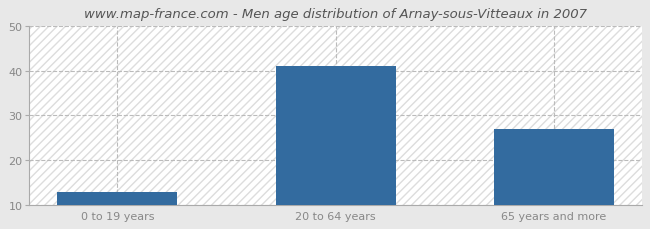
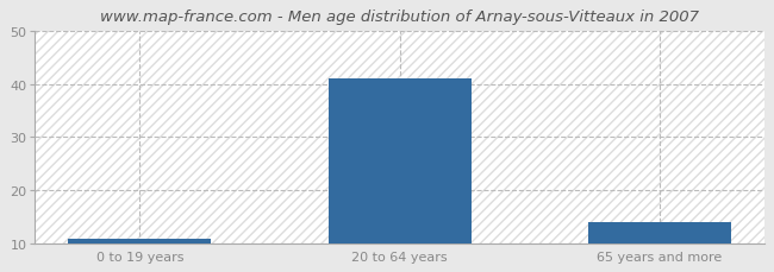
0 to 19 years: 13 -> 11
65 years and more: 27 -> 14
